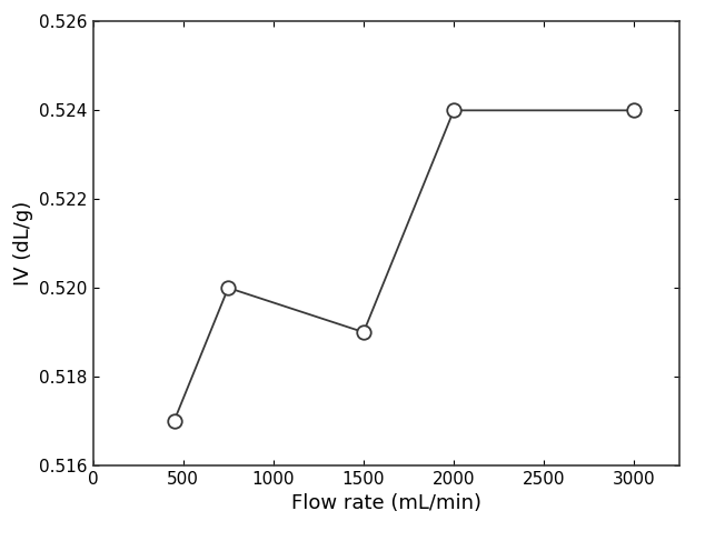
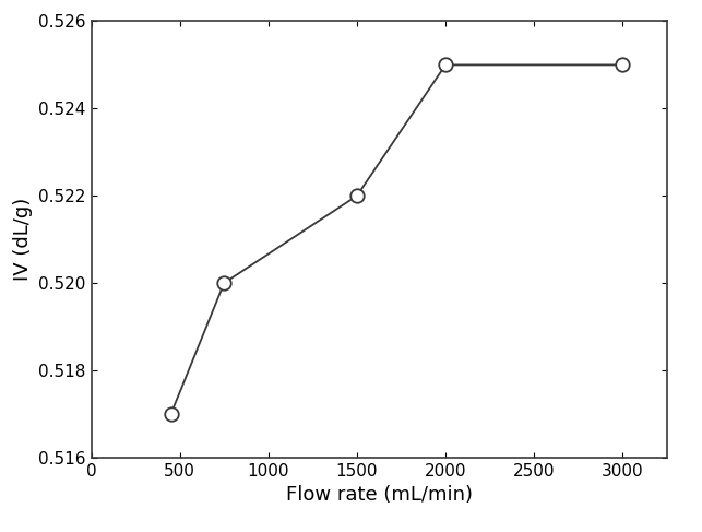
1500: 0.519 -> 0.522
2000: 0.524 -> 0.525
3000: 0.524 -> 0.525
